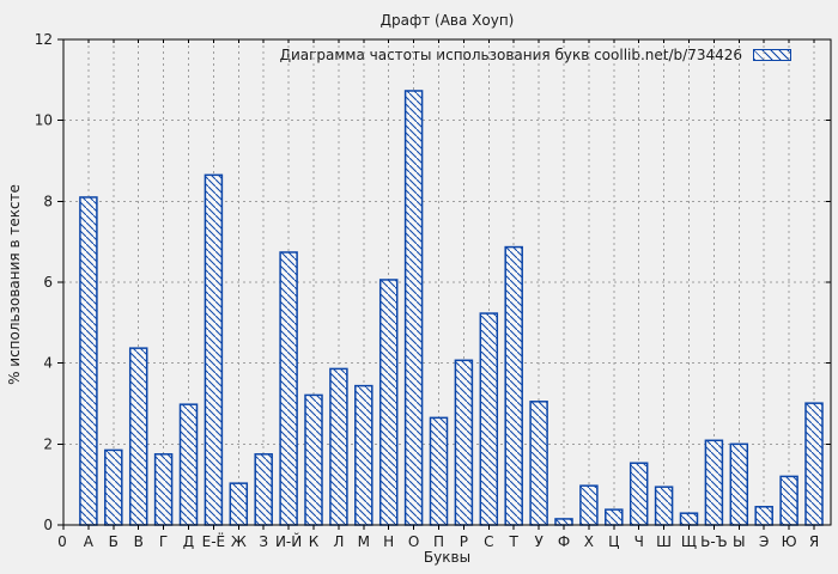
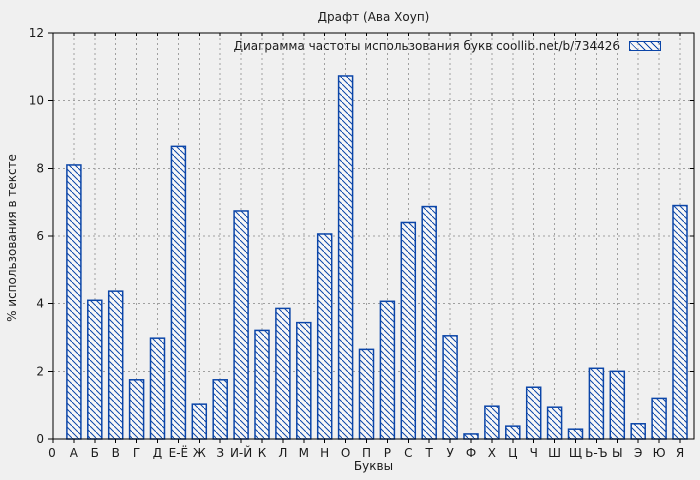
Б: 1.9 -> 4.1
С: 5.2 -> 6.4
Я: 3.0 -> 6.9
